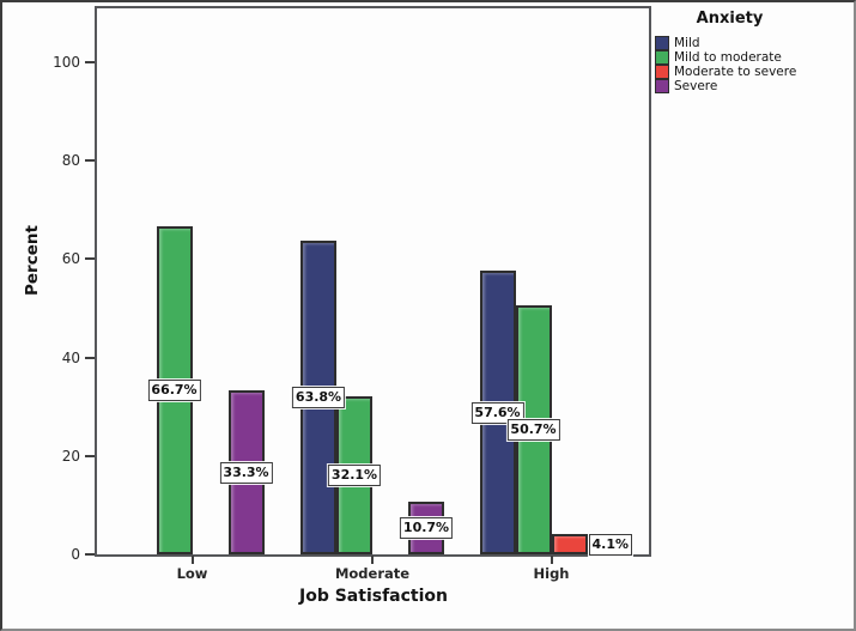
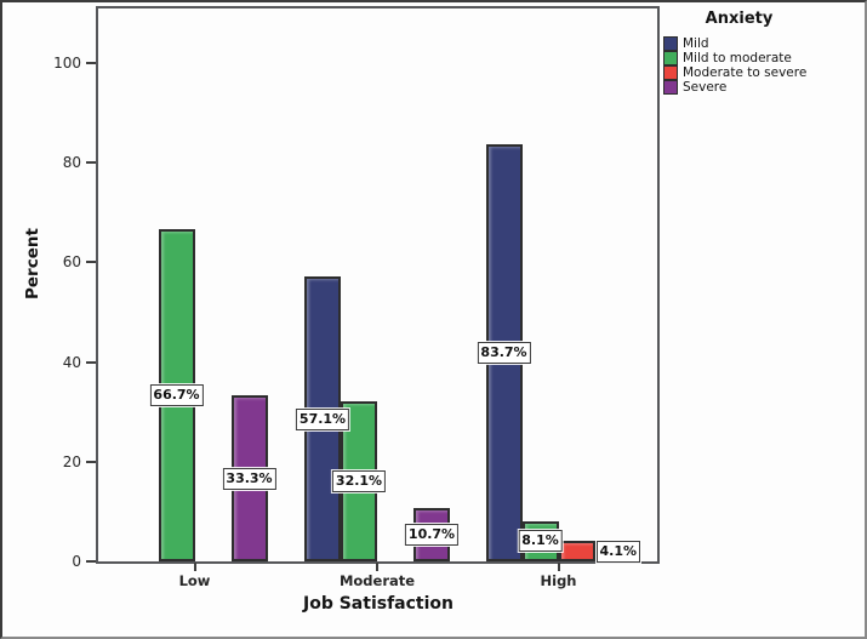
Mild/Moderate: 63.8% -> 57.1%
Mild/High: 57.6% -> 83.7%
Mild to moderate/High: 50.7% -> 8.1%
